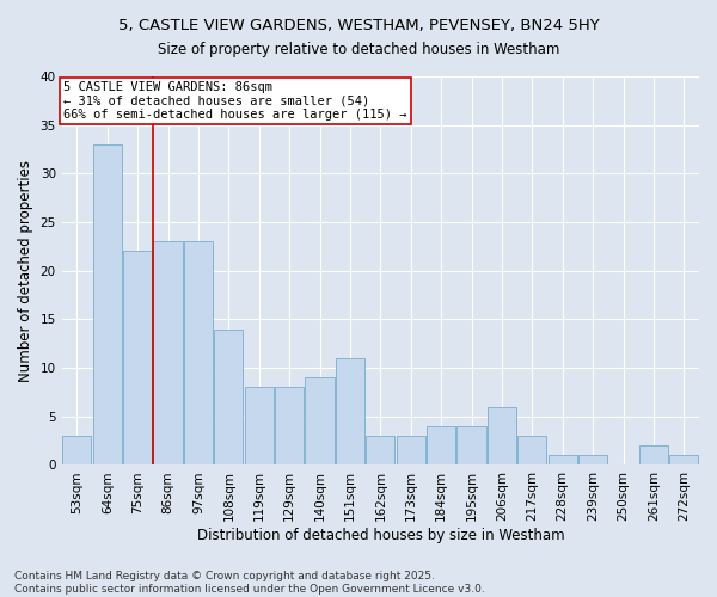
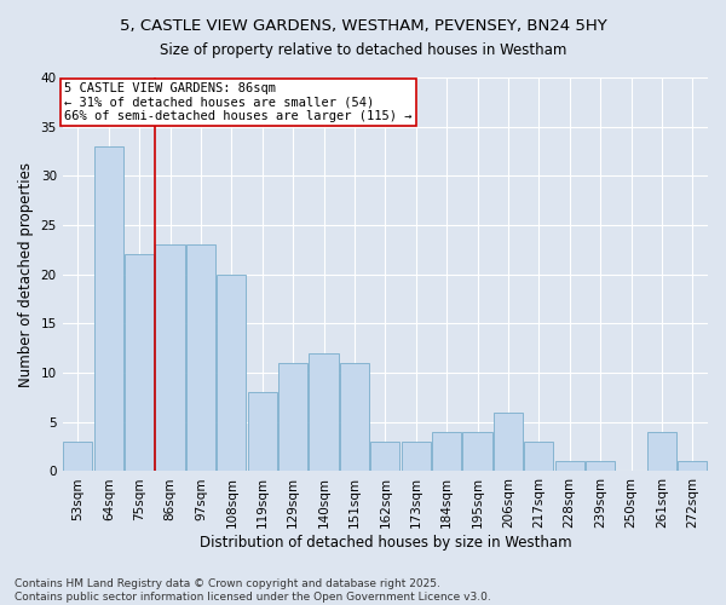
108sqm: 14 -> 20
129sqm: 8 -> 11
140sqm: 9 -> 12
261sqm: 2 -> 4
